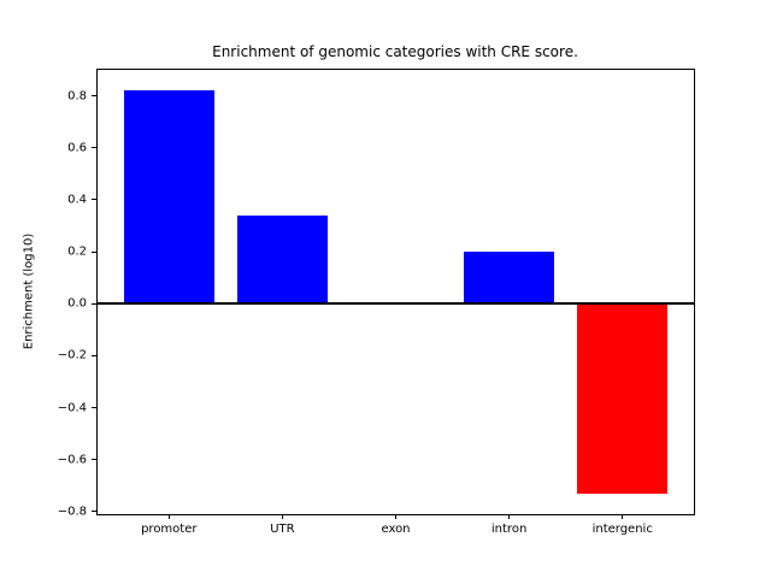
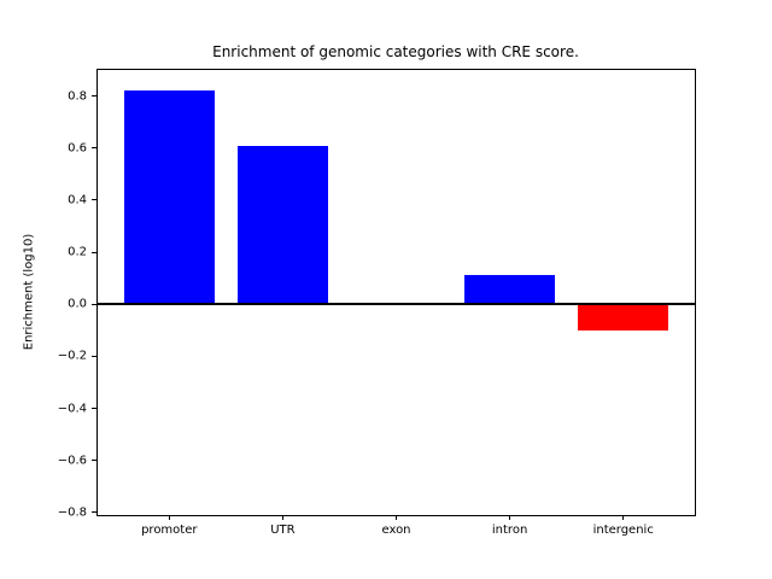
UTR: 0.34 -> 0.61
intron: 0.20 -> 0.11
intergenic: -0.73 -> -0.10
